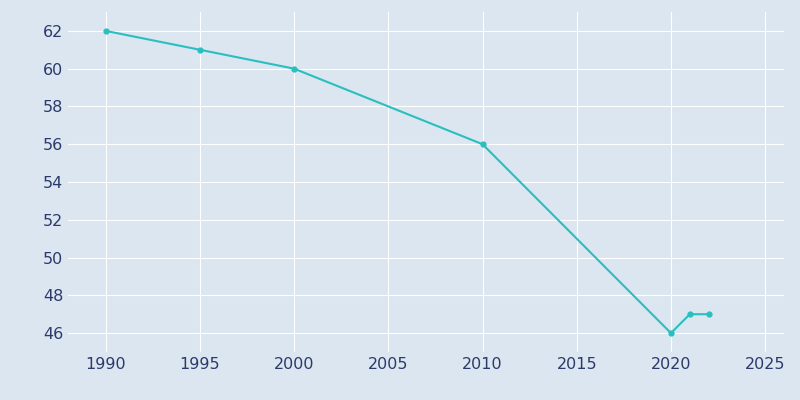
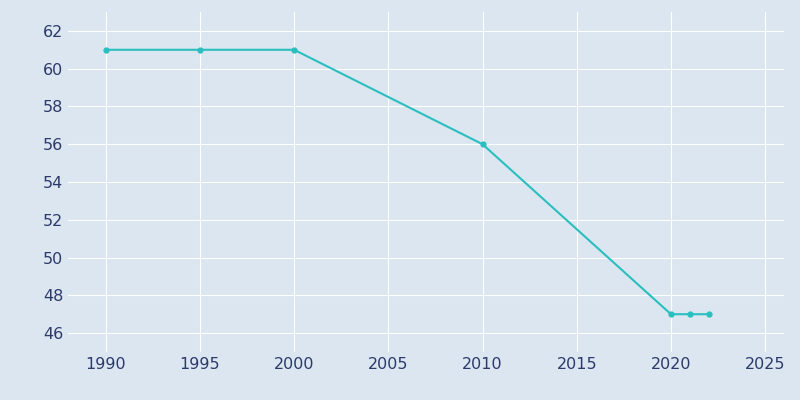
1990: 62 -> 61
2000: 60 -> 61
2020: 46 -> 47
